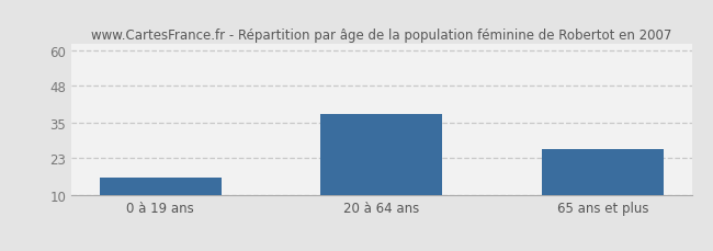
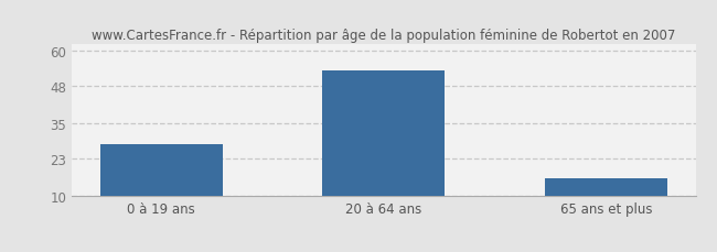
0 à 19 ans: 16 -> 28
20 à 64 ans: 38 -> 53
65 ans et plus: 26 -> 16
